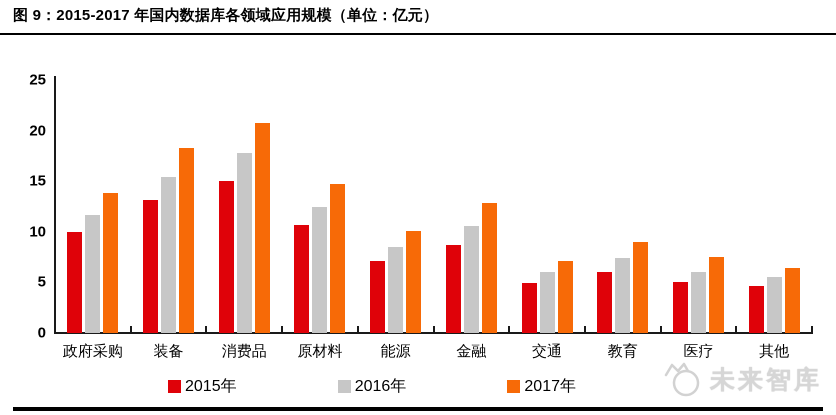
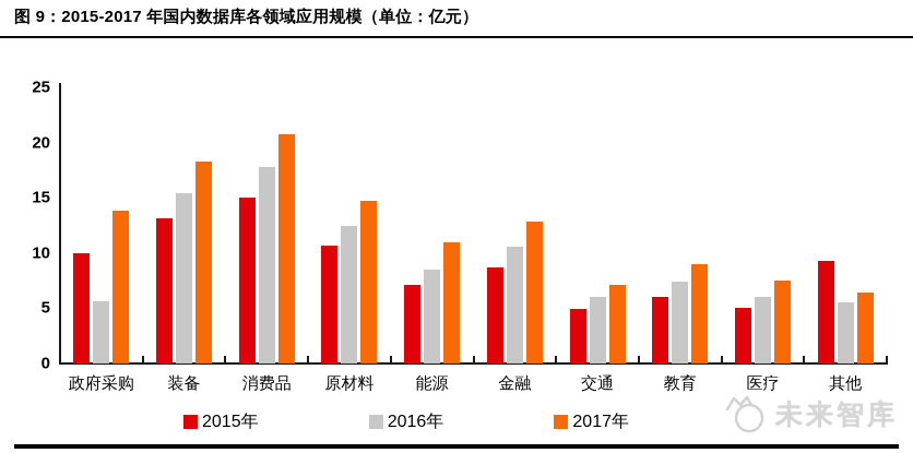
2016年/政府采购: 11.7 -> 5.6
2017年/能源: 10.1 -> 11.0
2015年/其他: 4.6 -> 9.3
